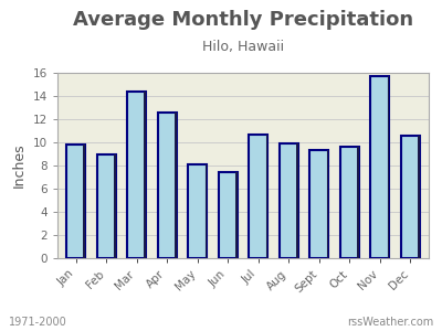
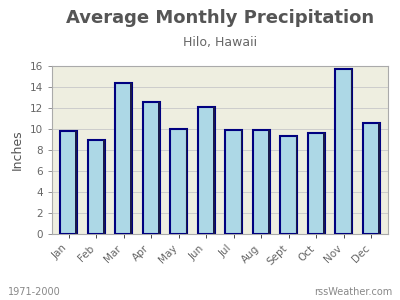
May: 8.1 -> 10.0
Jun: 7.4 -> 12.1
Jul: 10.7 -> 9.9
